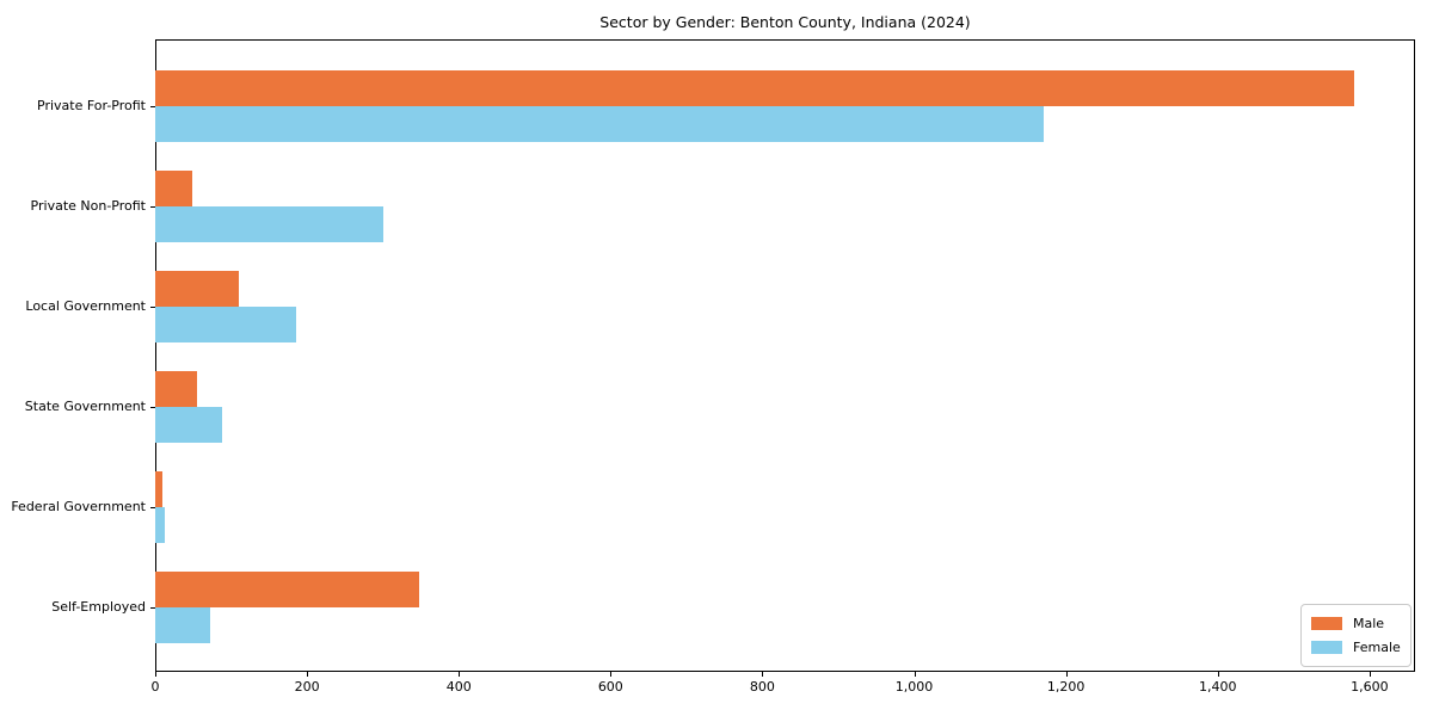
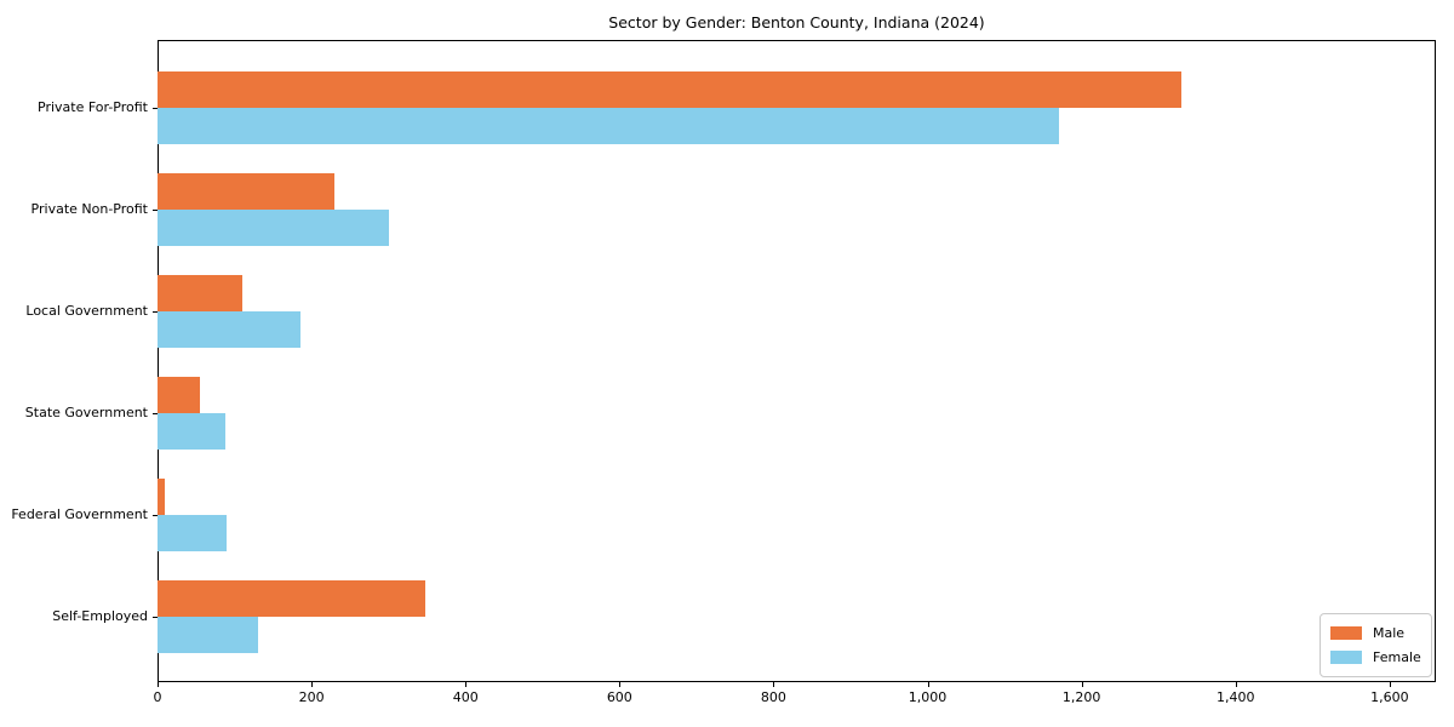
Male/Private For-Profit: 1580 -> 1330
Male/Private Non-Profit: 50 -> 230
Female/Federal Government: 10 -> 90
Female/Self-Employed: 70 -> 130
